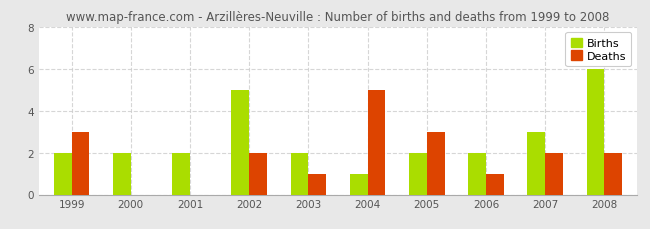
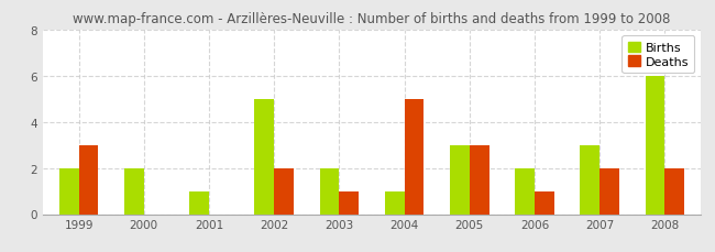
Births/2001: 2 -> 1
Births/2005: 2 -> 3
